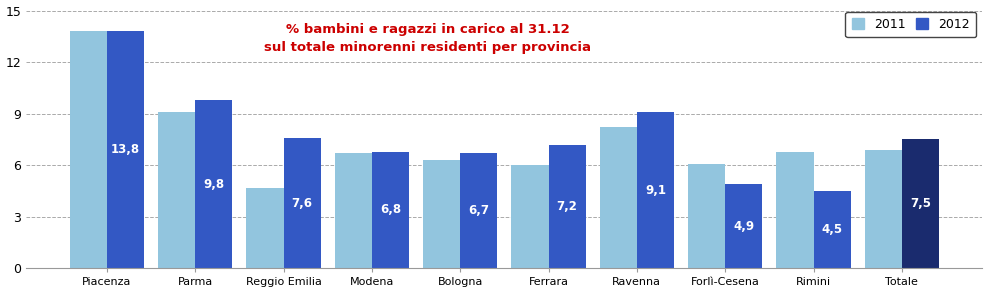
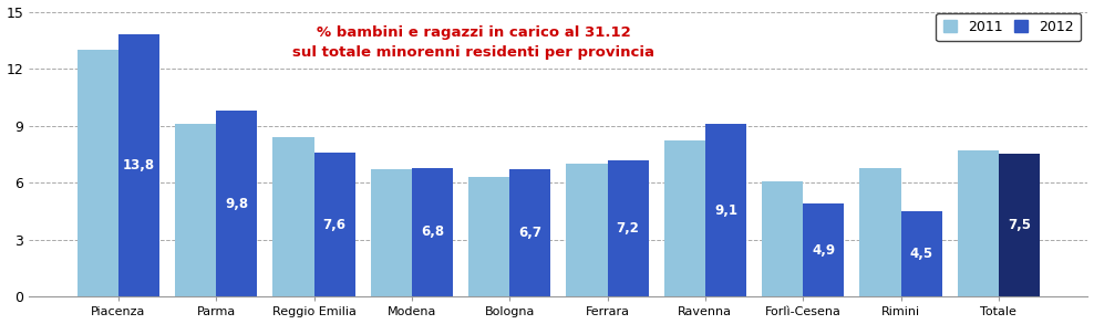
2011/Piacenza: 13.8 -> 13.0
2011/Reggio Emilia: 4.7 -> 8.4
2011/Ferrara: 6.0 -> 7.0
2011/Totale: 6.9 -> 7.7
